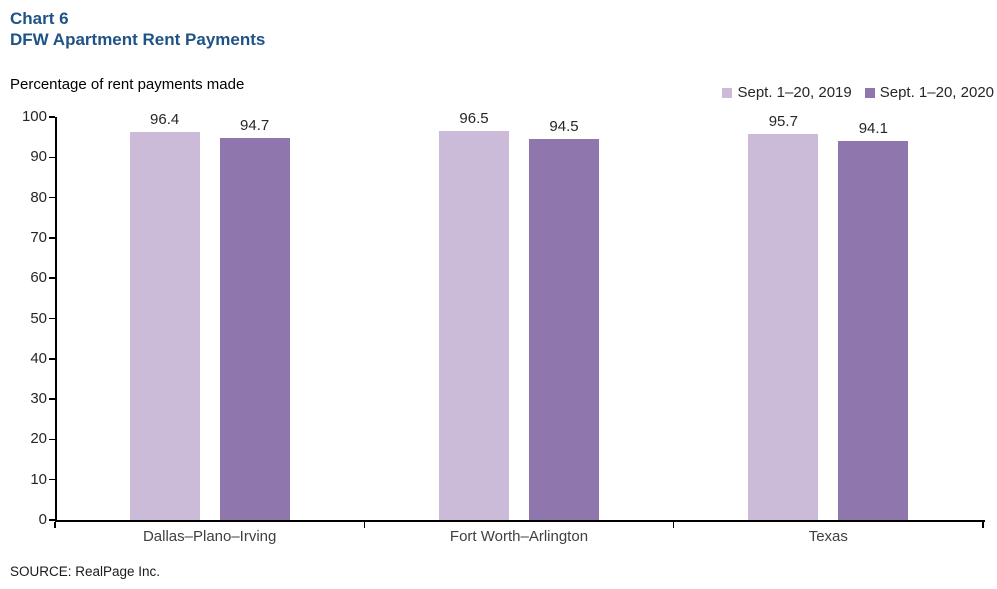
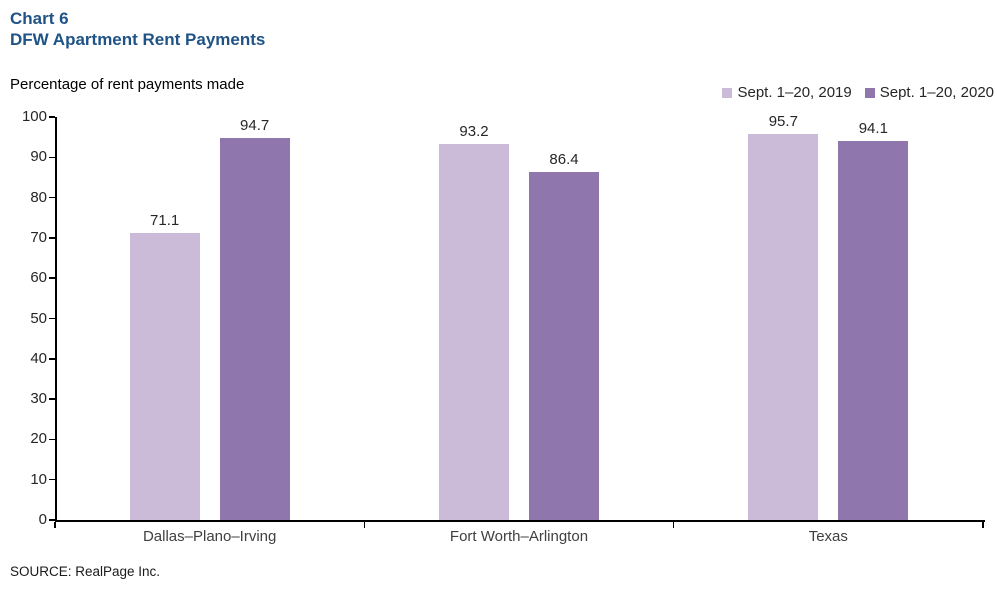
Sept. 1–20, 2019/Dallas–Plano–Irving: 96.4 -> 71.1
Sept. 1–20, 2019/Fort Worth–Arlington: 96.5 -> 93.2
Sept. 1–20, 2020/Fort Worth–Arlington: 94.5 -> 86.4
